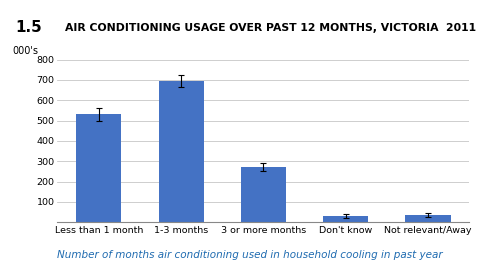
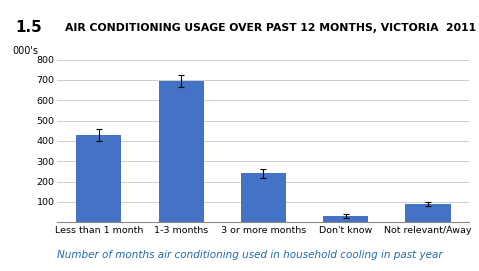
Less than 1 month: 530 -> 430
3 or more months: 270 -> 240
Not relevant/Away: 35 -> 90
